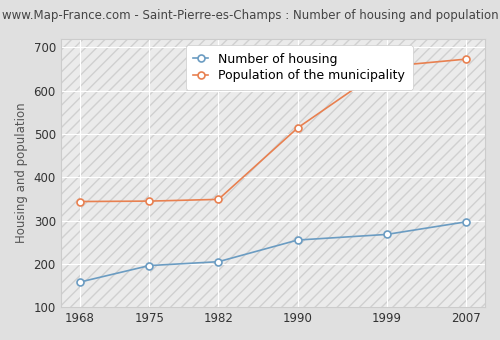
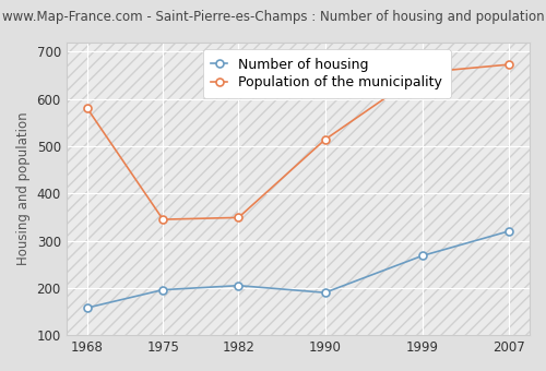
Population of the municipality/1968: 344 -> 580
Number of housing/1990: 255 -> 190
Number of housing/2007: 297 -> 320
